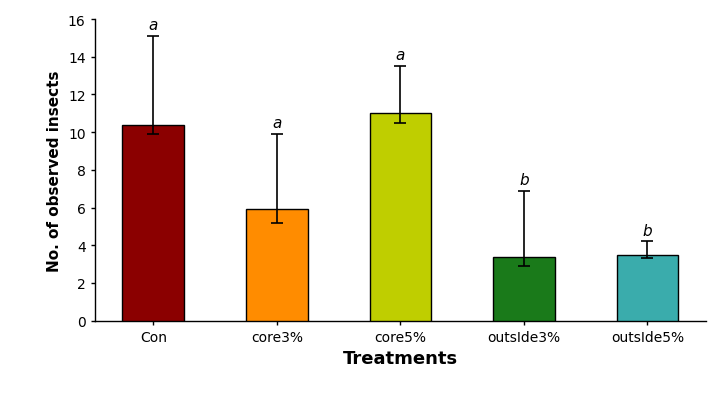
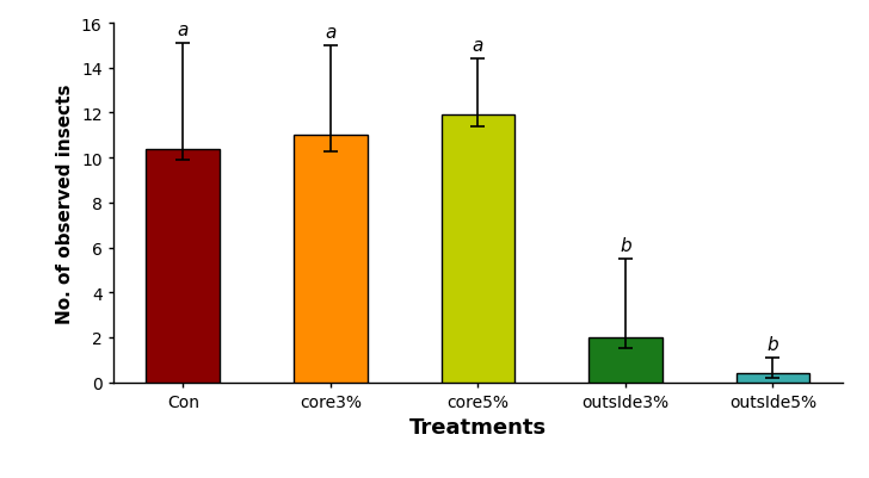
core3%: 5.9 -> 11.0
core5%: 11.0 -> 11.9
outsIde3%: 3.4 -> 2.0
outsIde5%: 3.5 -> 0.4
